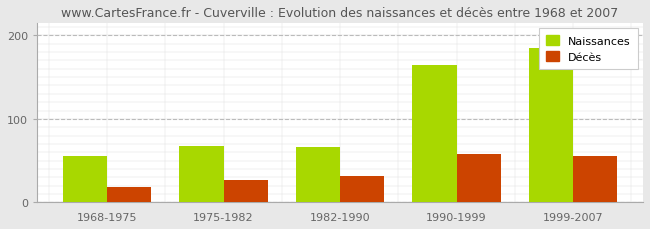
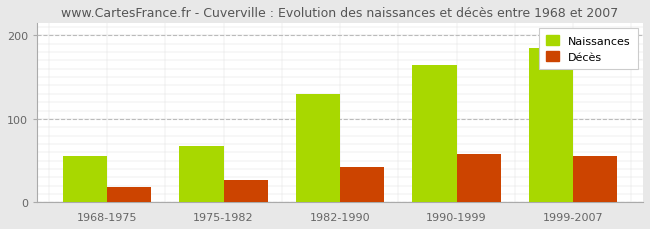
Naissances/1982-1990: 66 -> 130
Décès/1982-1990: 32 -> 42
